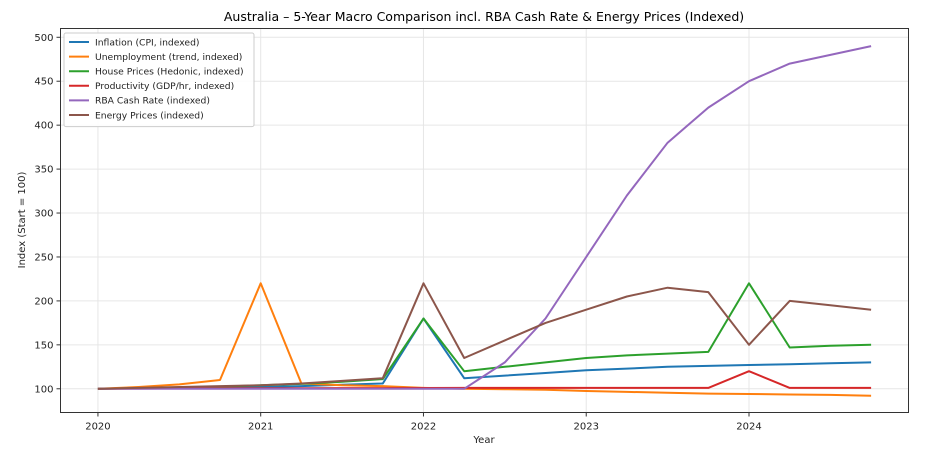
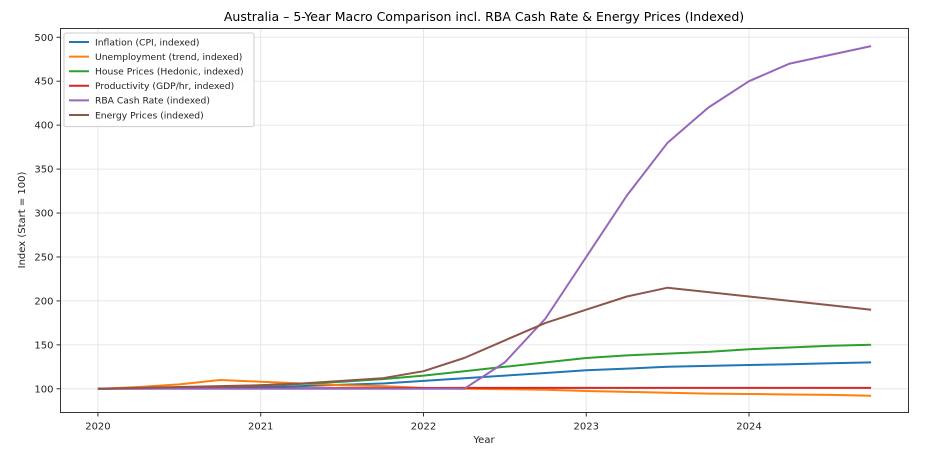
Unemployment (trend, indexed)/2021: 220 -> 110
Inflation (CPI, indexed)/2022: 180 -> 110
House Prices (Hedonic, indexed)/2022: 180 -> 120
Energy Prices (indexed)/2022: 220 -> 120
House Prices (Hedonic, indexed)/2024: 220 -> 140
Productivity (GDP/hr, indexed)/2024: 120 -> 100
Energy Prices (indexed)/2024: 150 -> 200
